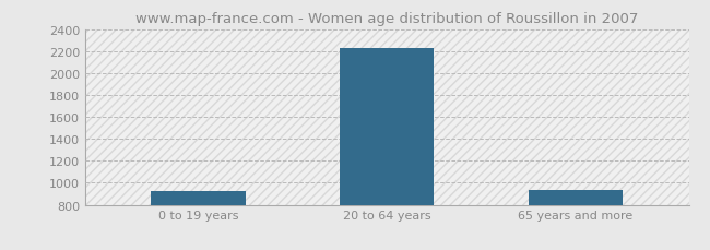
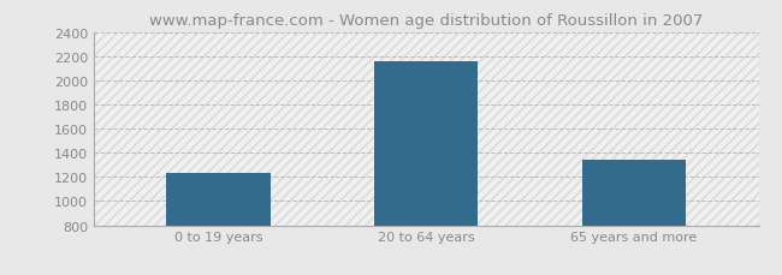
0 to 19 years: 930 -> 1230
20 to 64 years: 2230 -> 2160
65 years and more: 940 -> 1340
